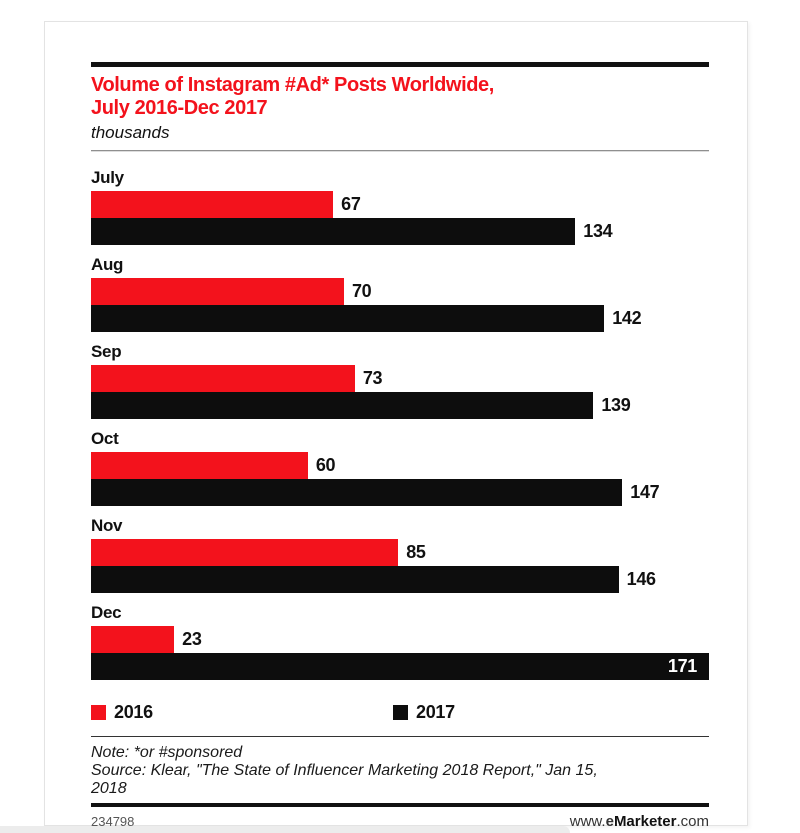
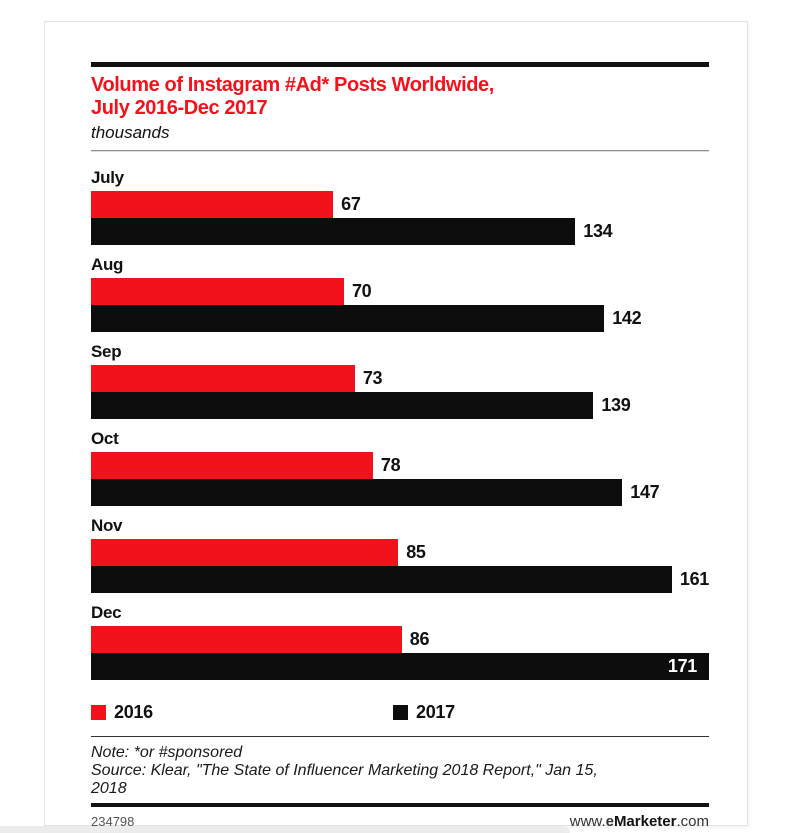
2016/Oct: 60 -> 78
2017/Nov: 146 -> 161
2016/Dec: 23 -> 86
